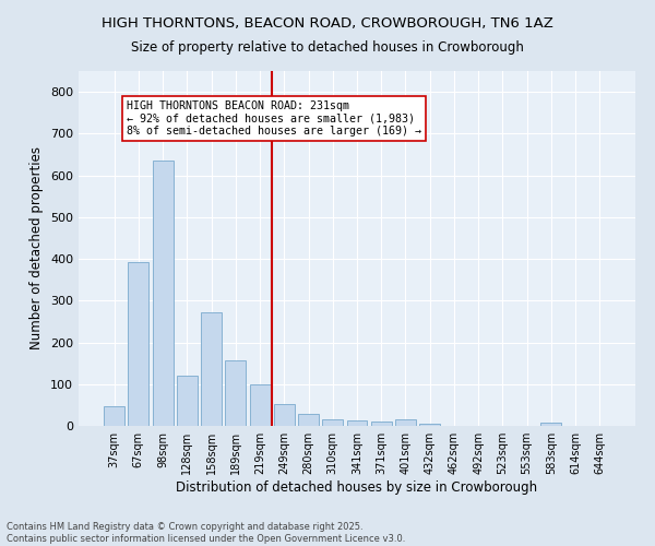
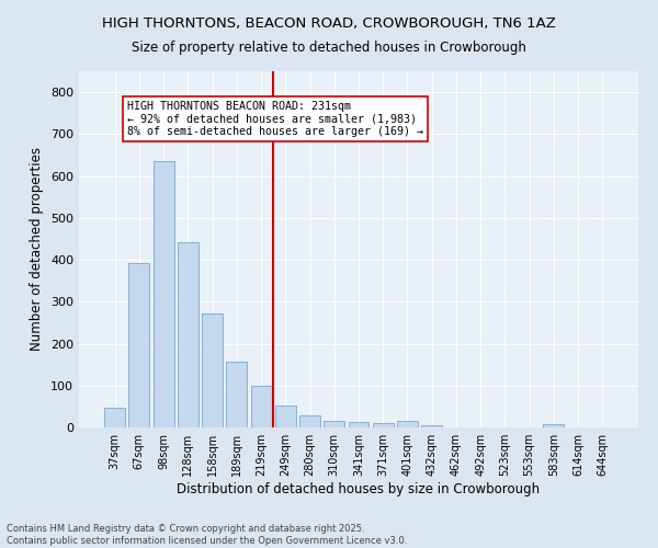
128sqm: 120 -> 443
